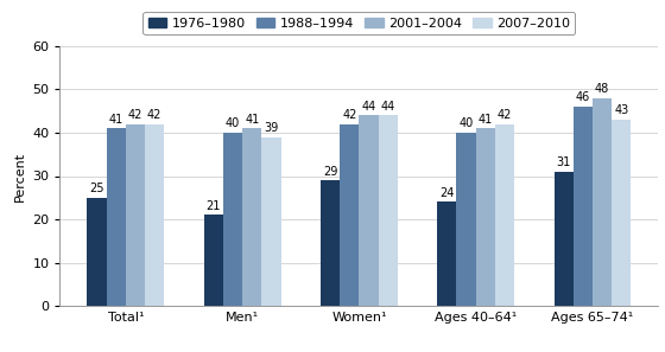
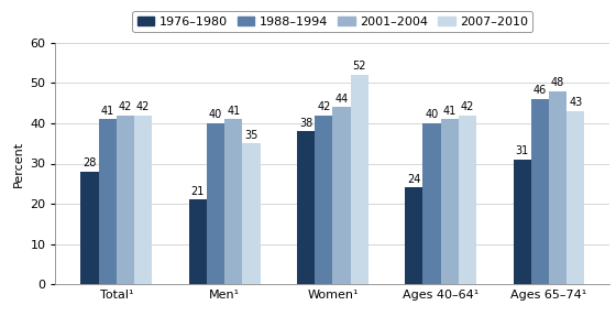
1976–1980/Total¹: 25 -> 28
2007–2010/Men¹: 39 -> 35
1976–1980/Women¹: 29 -> 38
2007–2010/Women¹: 44 -> 52
